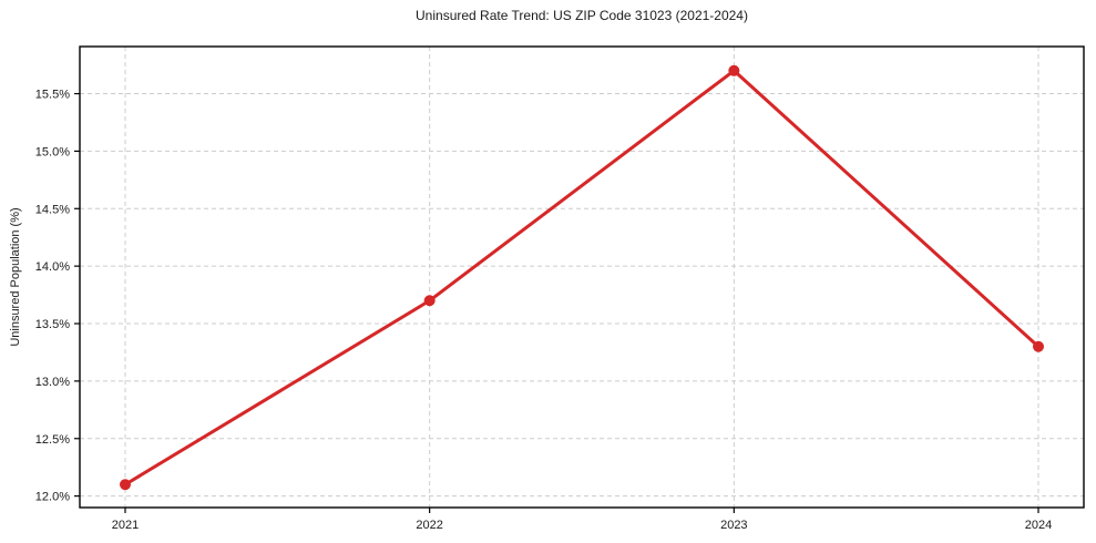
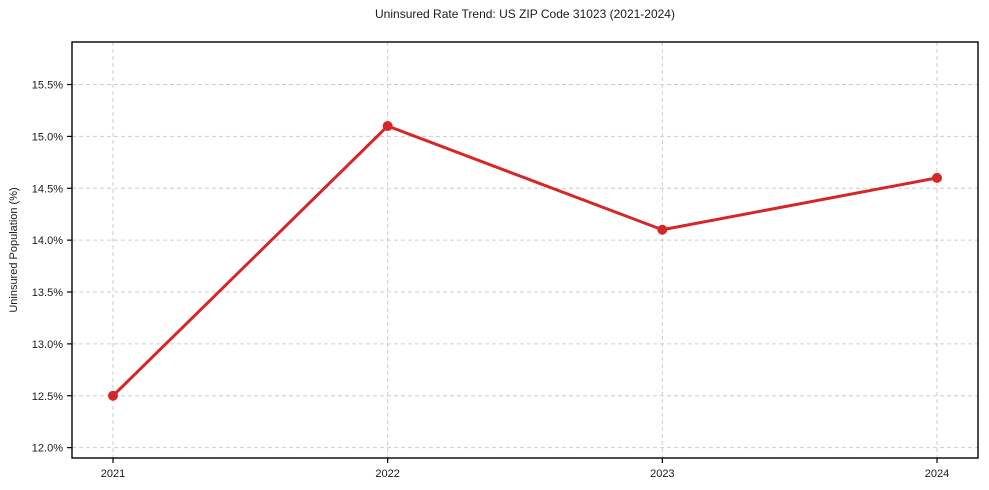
2021: 12.1% -> 12.5%
2022: 13.7% -> 15.1%
2023: 15.7% -> 14.1%
2024: 13.3% -> 14.6%
